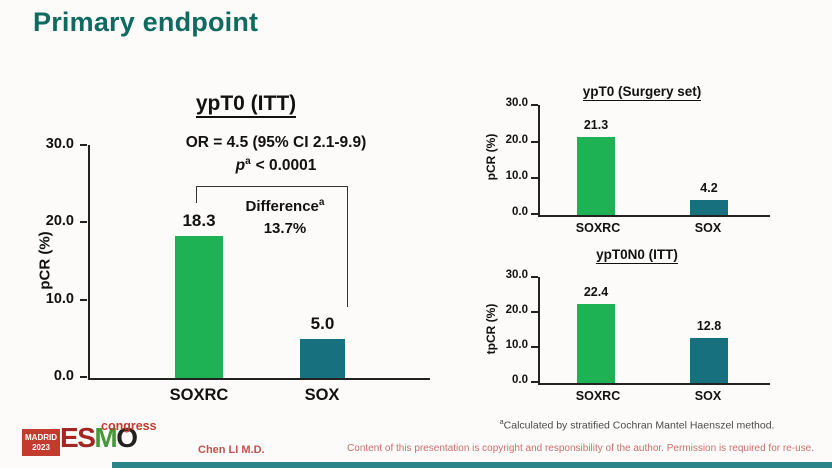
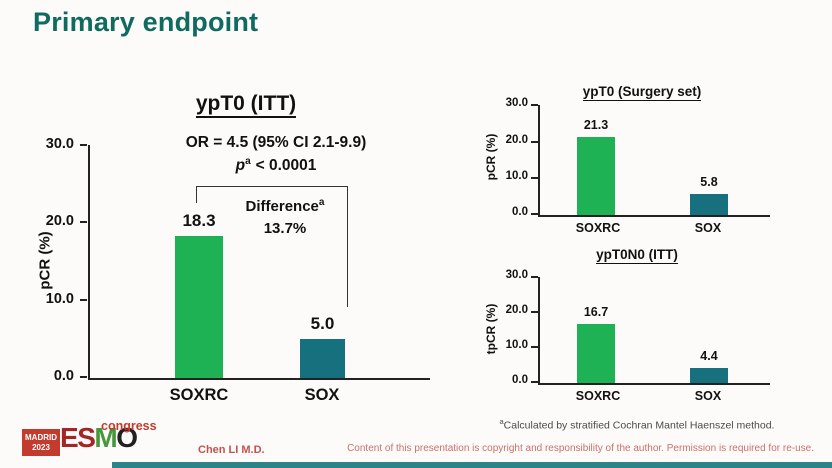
ypT0 (Surgery set)/SOX: 4.2 -> 5.8
ypT0N0 (ITT)/SOXRC: 22.4 -> 16.7
ypT0N0 (ITT)/SOX: 12.8 -> 4.4
